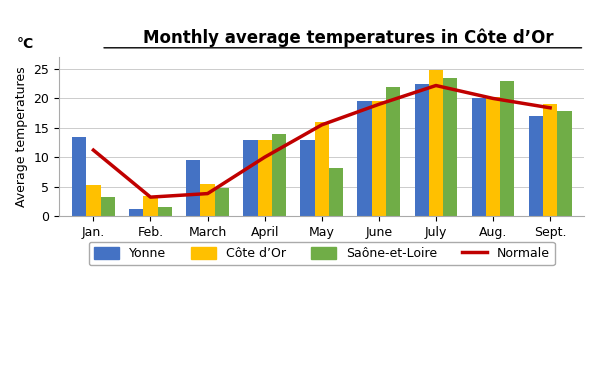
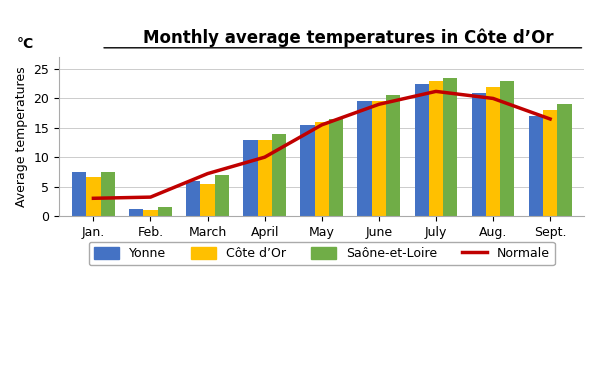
Yonne/Jan.: 13.4 -> 7.5
Côte d’Or/Jan.: 5.2 -> 6.7
Normale/Jan.: 11.2 -> 3.0
Saône-et-Loire/Jan.: 3.2 -> 7.5
Côte d’Or/Feb.: 3.4 -> 1.0
Yonne/March: 9.6 -> 6.0
Normale/March: 3.8 -> 7.2
Saône-et-Loire/March: 4.8 -> 7.0
Yonne/May: 13.0 -> 15.5
Saône-et-Loire/May: 8.2 -> 16.5
Saône-et-Loire/June: 22.0 -> 20.5
Côte d’Or/July: 24.8 -> 23.0
Normale/July: 22.2 -> 21.2
Yonne/Aug.: 20.0 -> 21.0
Côte d’Or/Aug.: 20.2 -> 22.0
Côte d’Or/Sept.: 19.0 -> 18.0
Normale/Sept.: 18.4 -> 16.5
Saône-et-Loire/Sept.: 17.8 -> 19.0
